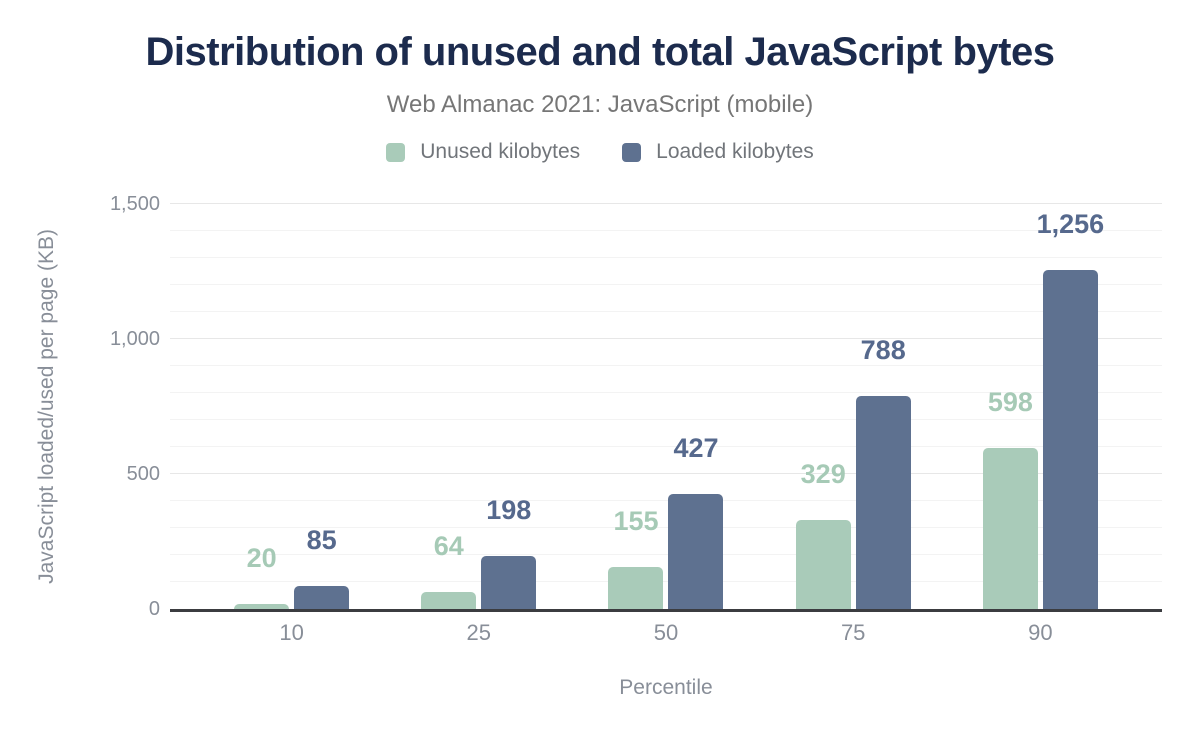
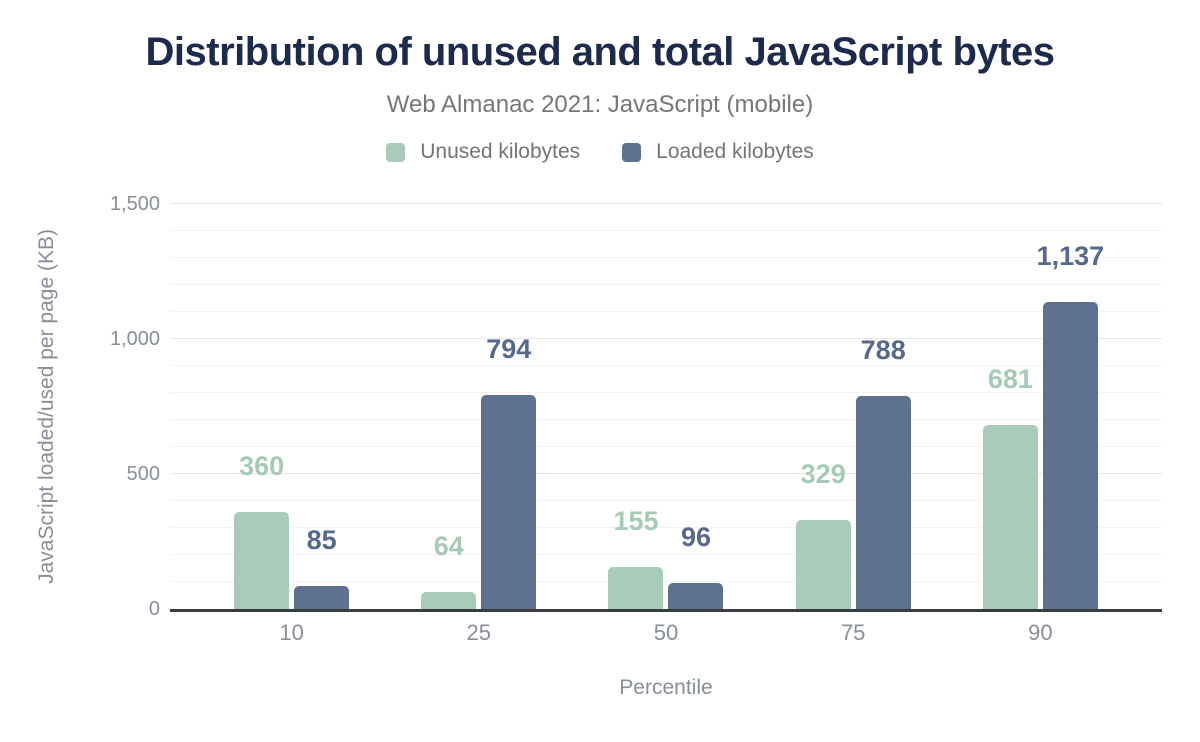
Unused kilobytes/10: 20 -> 360
Loaded kilobytes/25: 198 -> 794
Loaded kilobytes/50: 427 -> 96
Unused kilobytes/90: 598 -> 681
Loaded kilobytes/90: 1,256 -> 1,137
